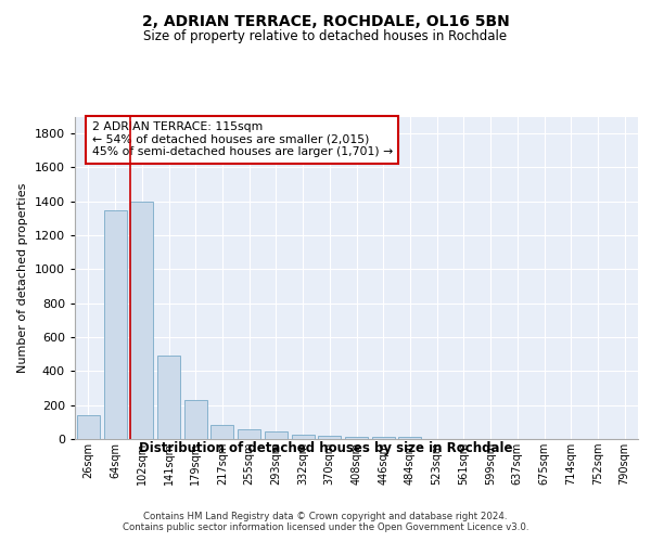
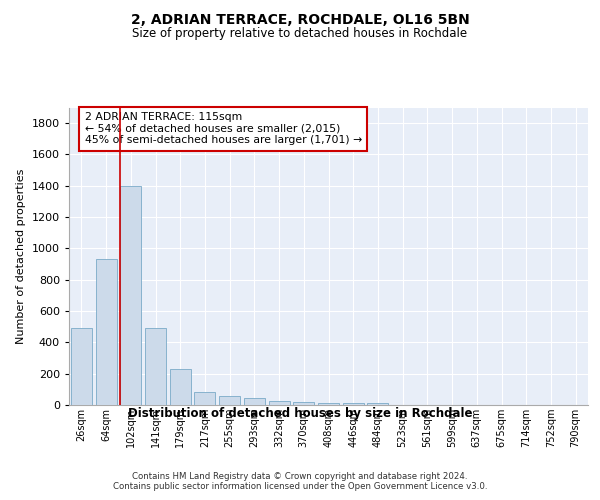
26sqm: 140 -> 490
64sqm: 1350 -> 930
